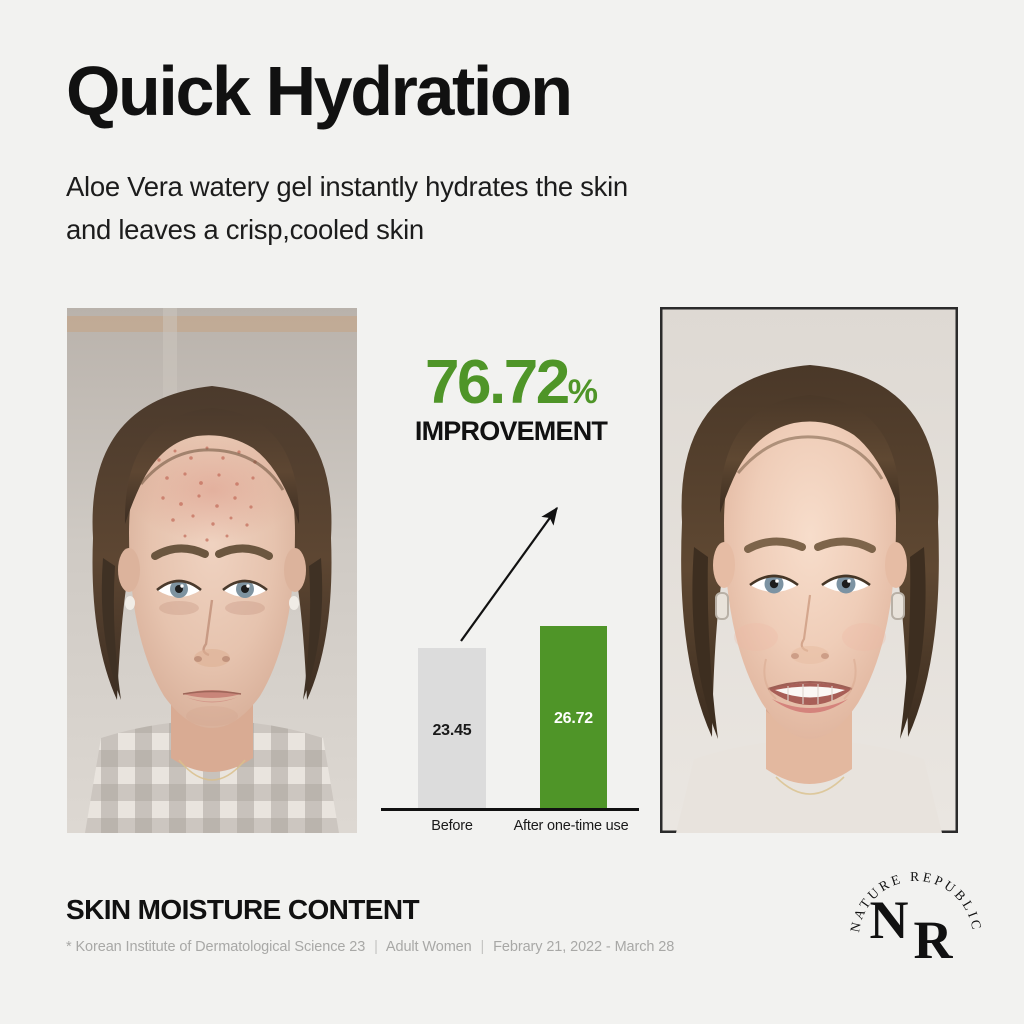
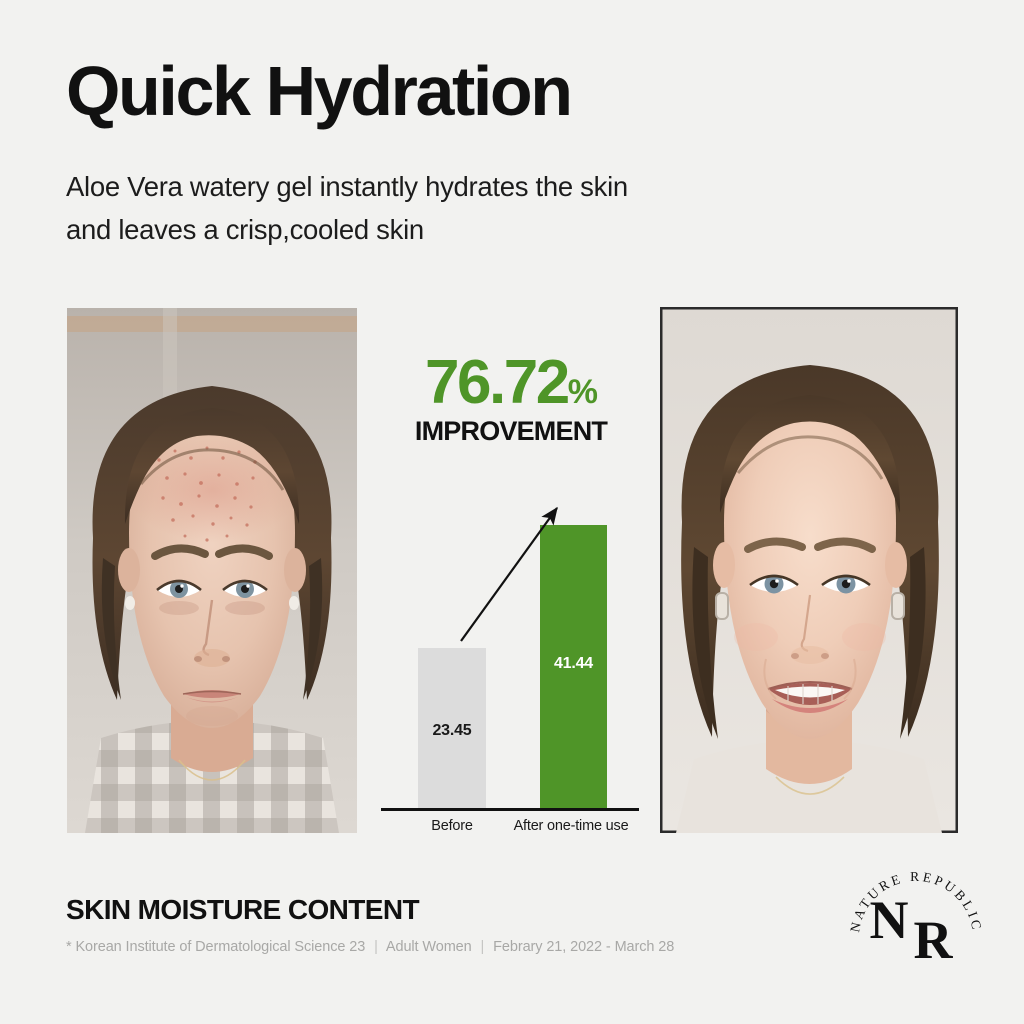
After one-time use: 26.72 -> 41.44
